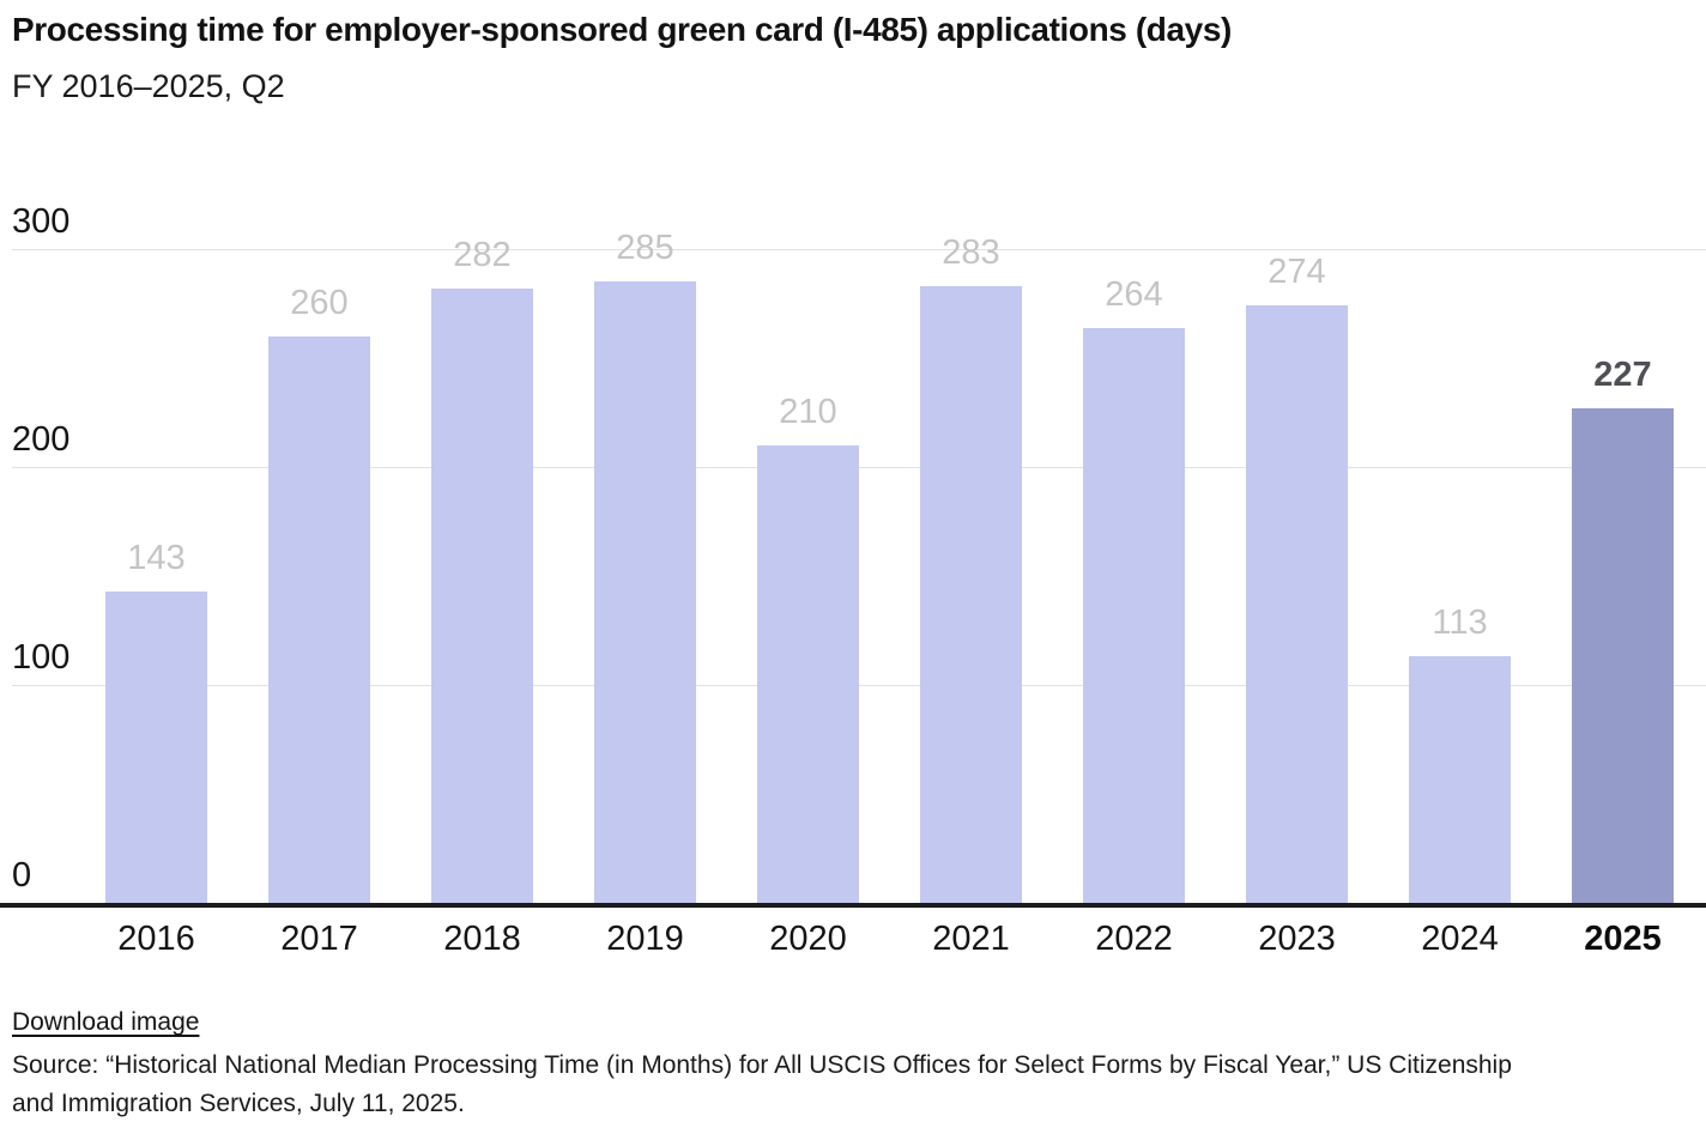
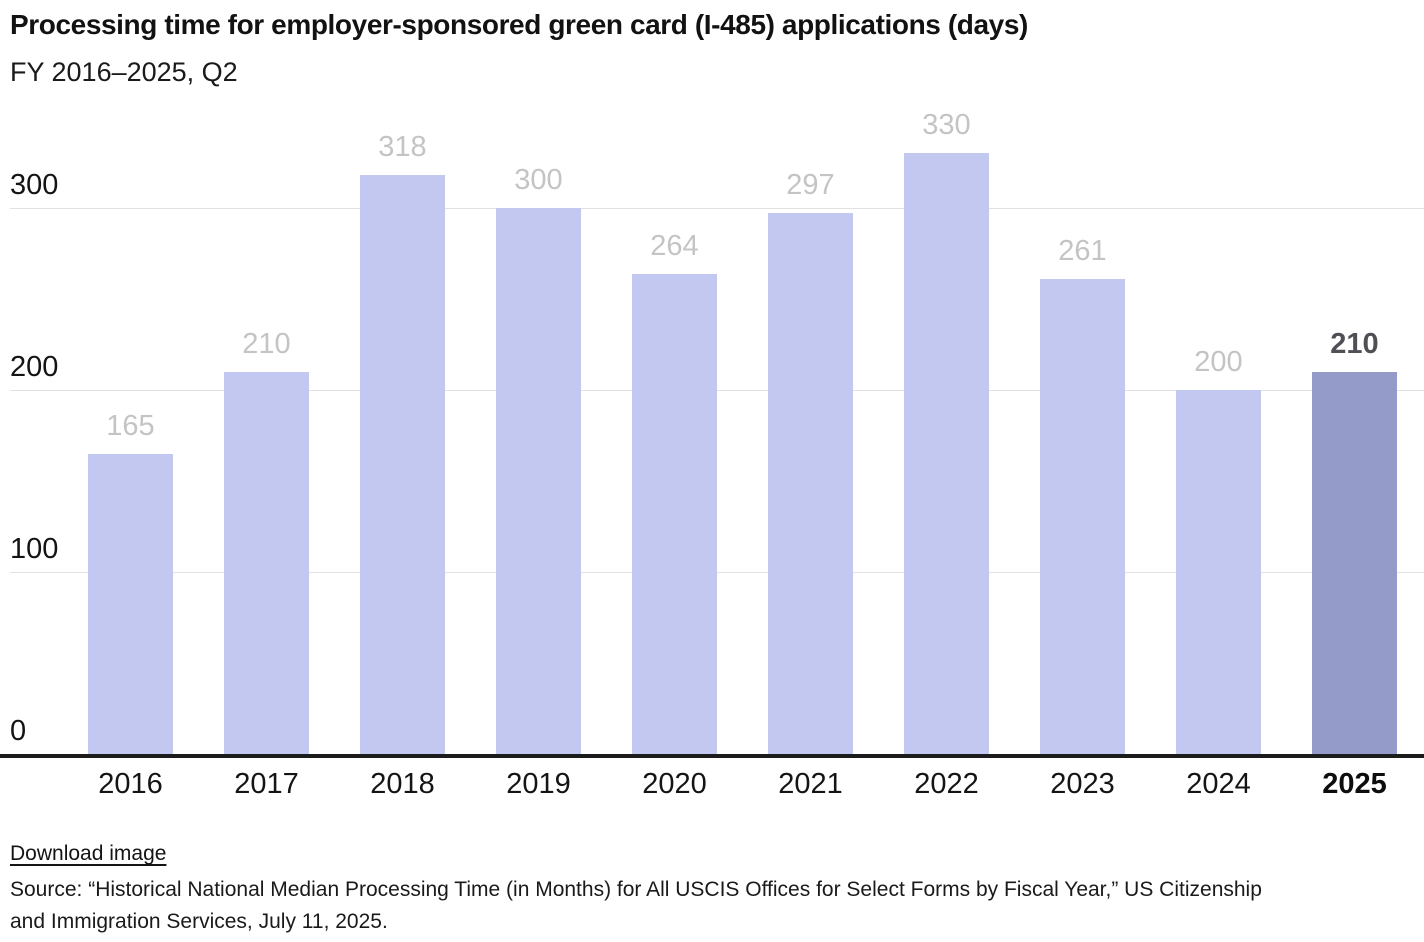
2016: 143 -> 165
2017: 260 -> 210
2018: 282 -> 318
2019: 285 -> 300
2020: 210 -> 264
2021: 283 -> 297
2022: 264 -> 330
2023: 274 -> 261
2024: 113 -> 200
2025: 227 -> 210
